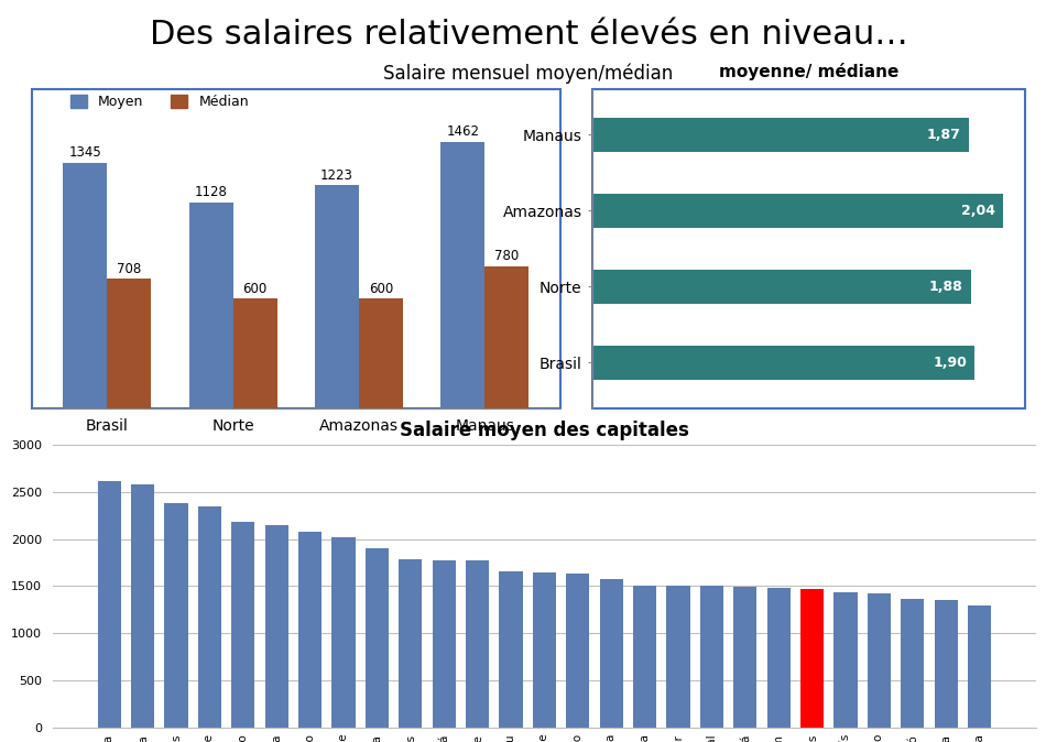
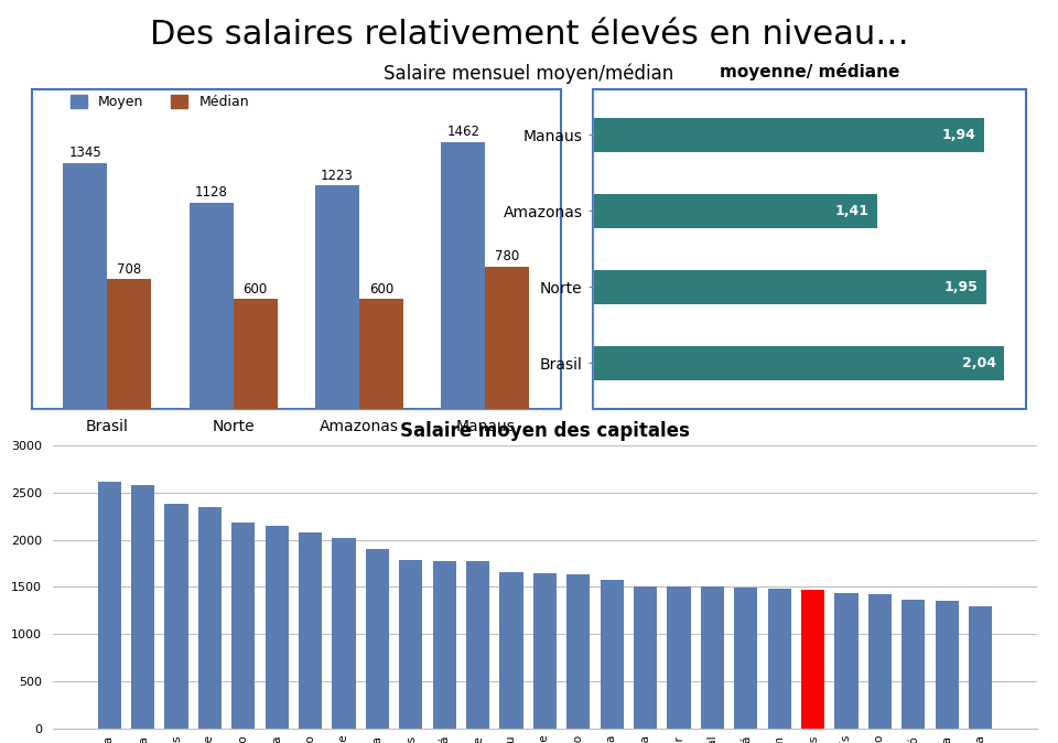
moyenne/ médiane/Manaus: 1,87 -> 1,94
moyenne/ médiane/Amazonas: 2,04 -> 1,41
moyenne/ médiane/Norte: 1,88 -> 1,95
moyenne/ médiane/Brasil: 1,90 -> 2,04
